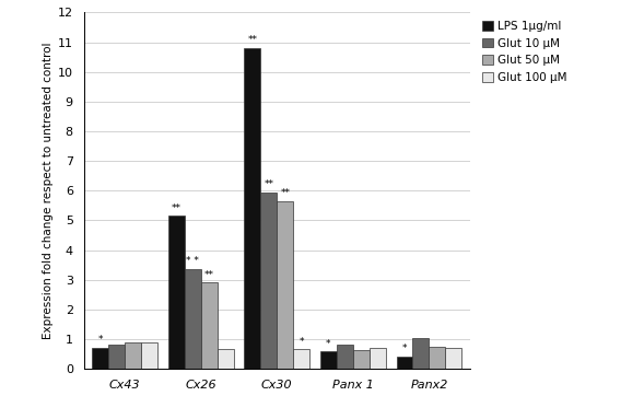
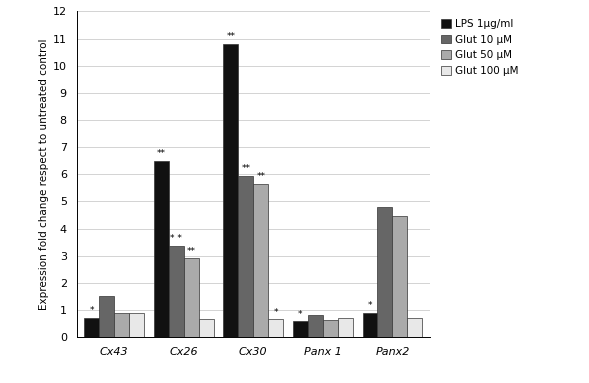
Glut 10 μM/Cx43: 0.82 -> 1.50
LPS 1μg/ml/Cx26: 5.15 -> 6.50
LPS 1μg/ml/Panx2: 0.42 -> 0.90
Glut 10 μM/Panx2: 1.02 -> 4.80
Glut 50 μM/Panx2: 0.75 -> 4.45
